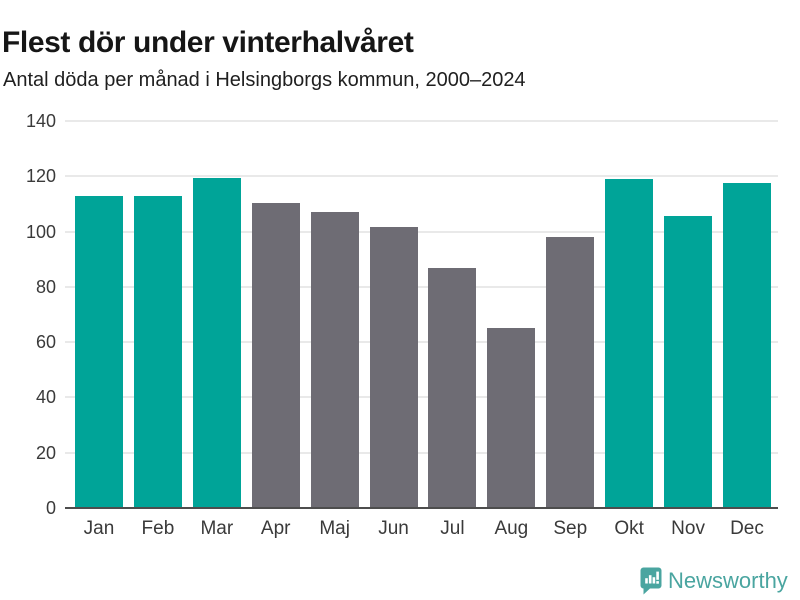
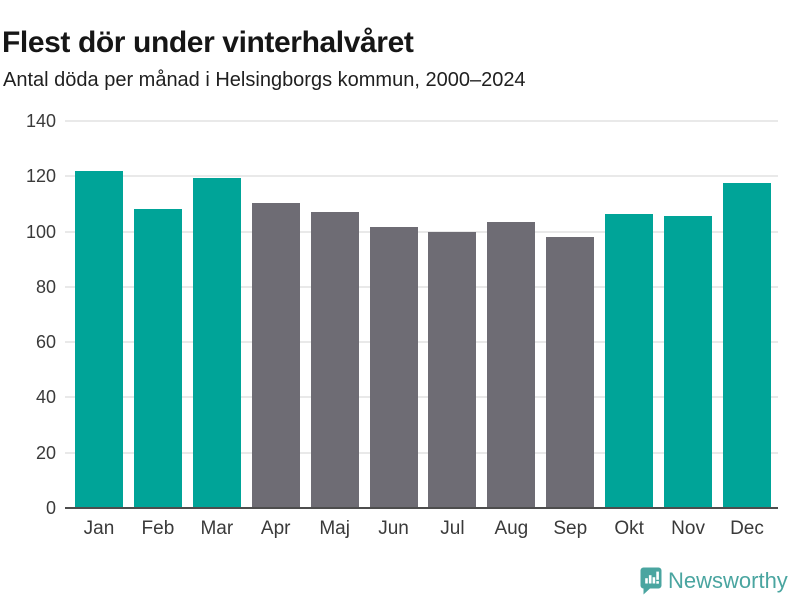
Jan: 113 -> 122
Feb: 113 -> 108
Jul: 87 -> 100
Aug: 65 -> 104
Okt: 119 -> 106
